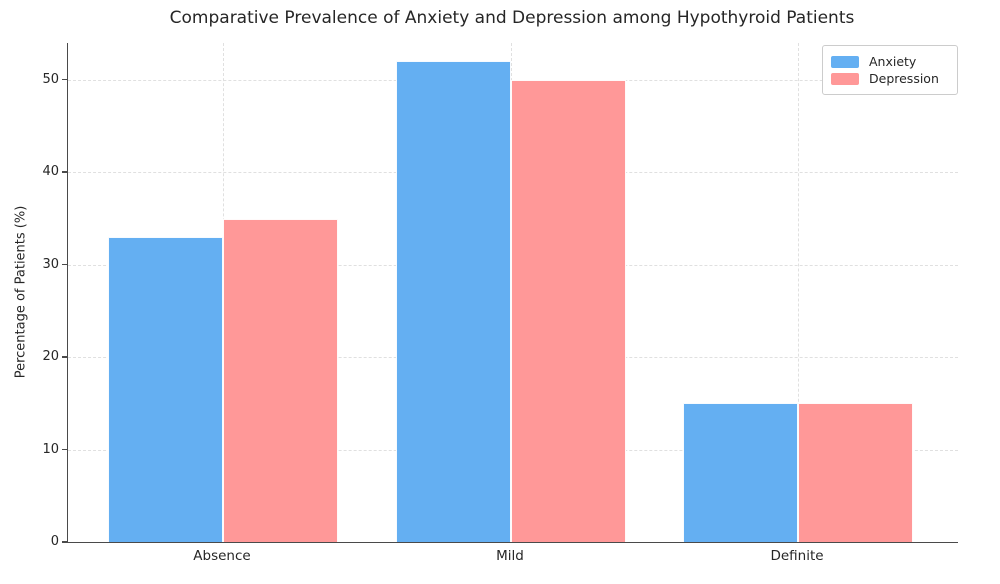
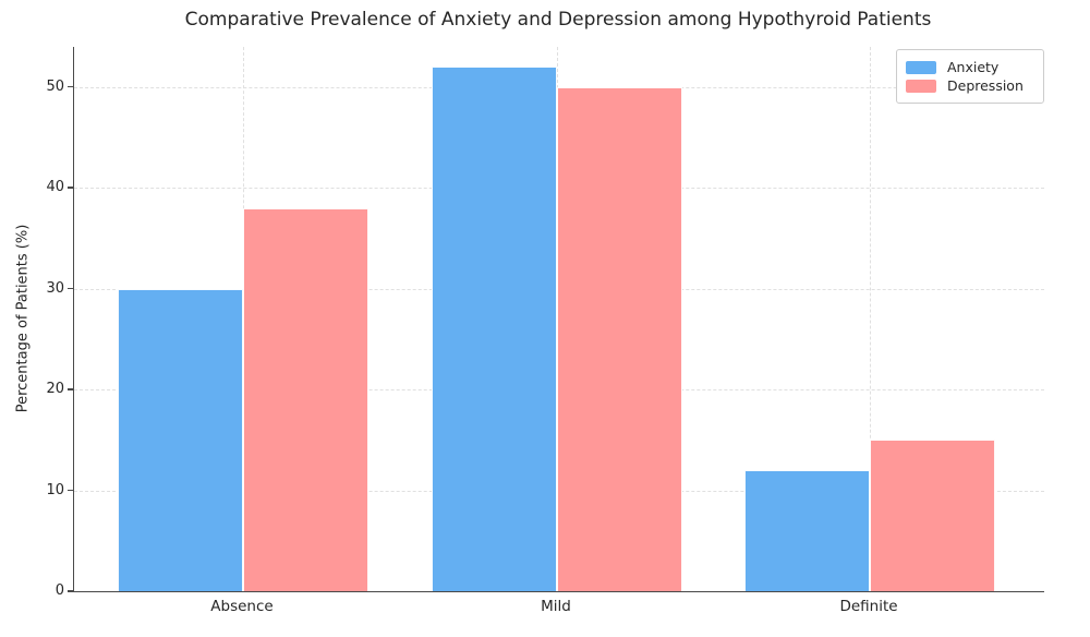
Anxiety/Absence: 33 -> 30
Depression/Absence: 35 -> 38
Anxiety/Definite: 15 -> 12
